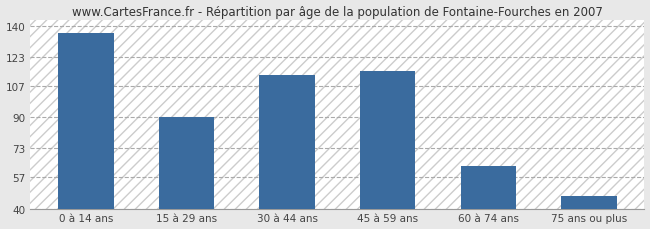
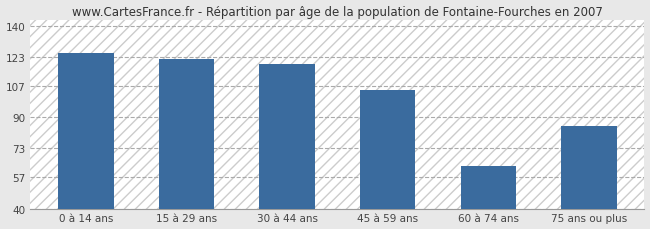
0 à 14 ans: 136 -> 125
15 à 29 ans: 90 -> 122
30 à 44 ans: 113 -> 119
45 à 59 ans: 115 -> 105
75 ans ou plus: 47 -> 85
